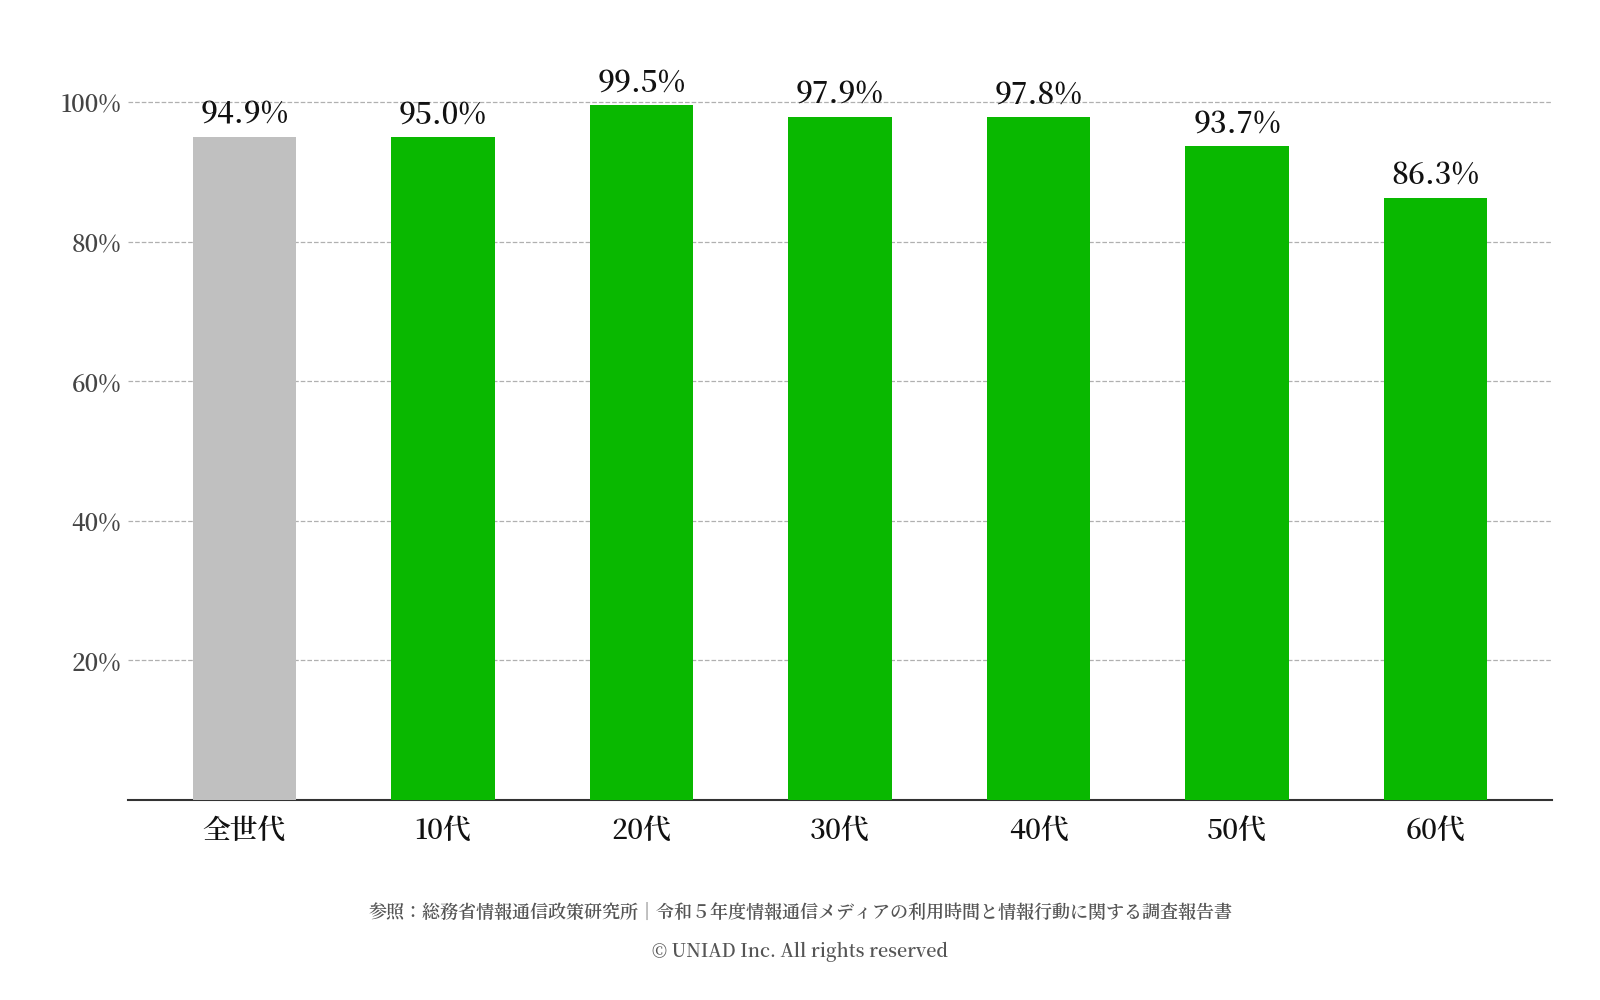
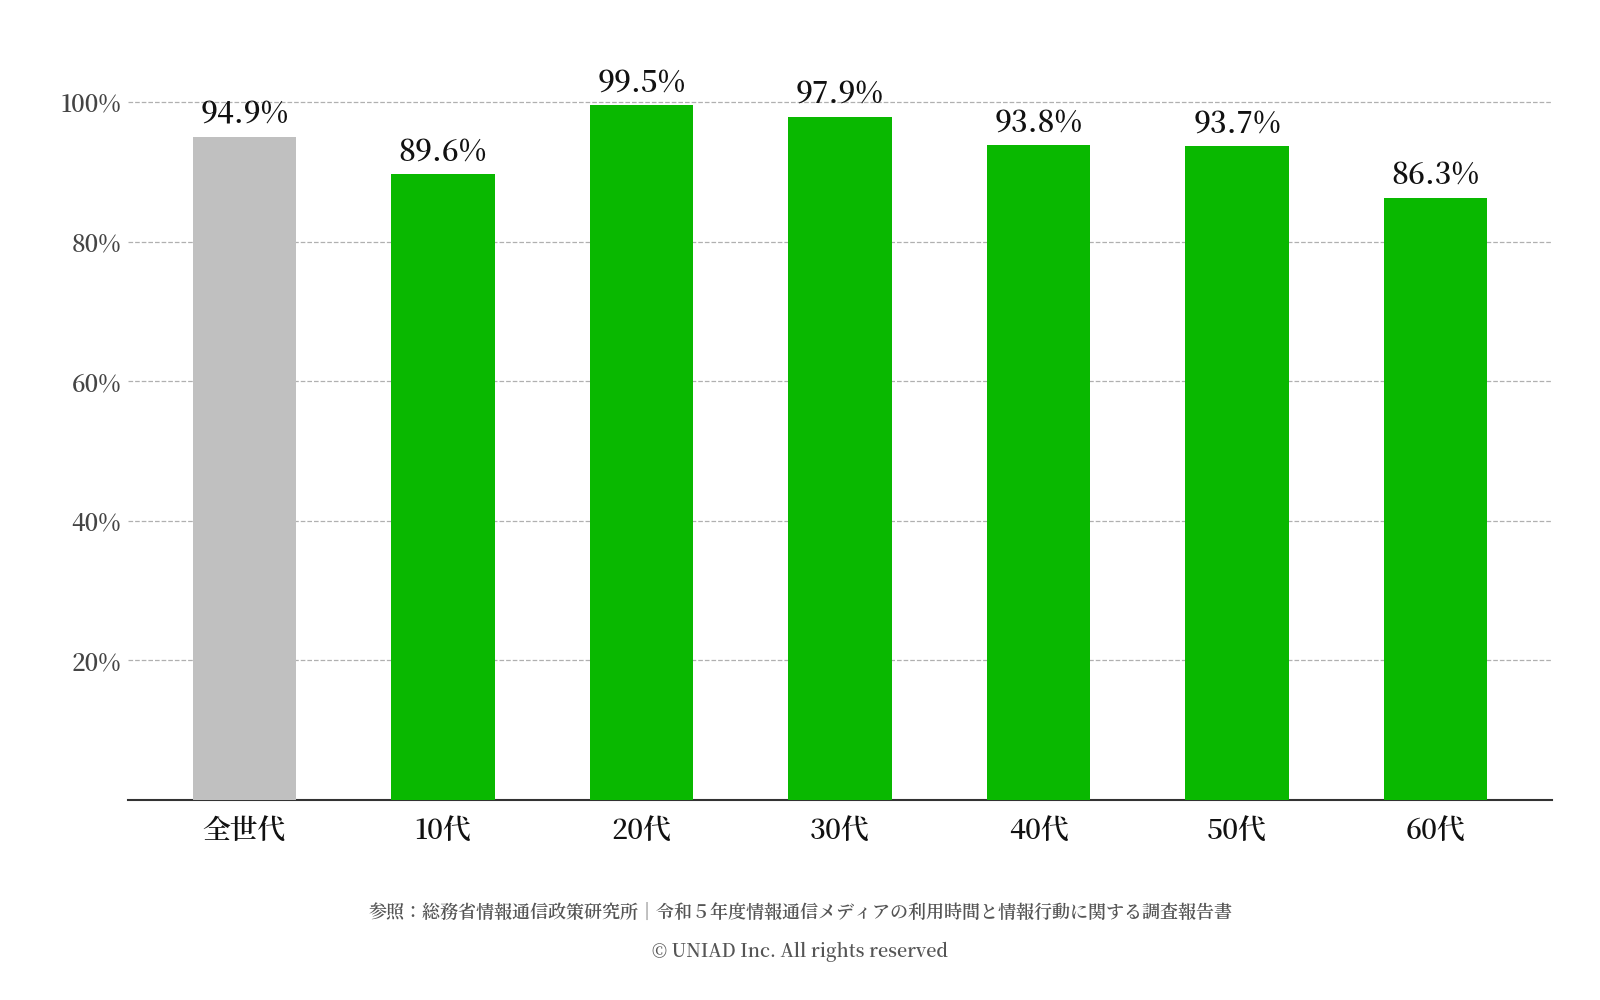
10代: 95.0% -> 89.6%
40代: 97.8% -> 93.8%
